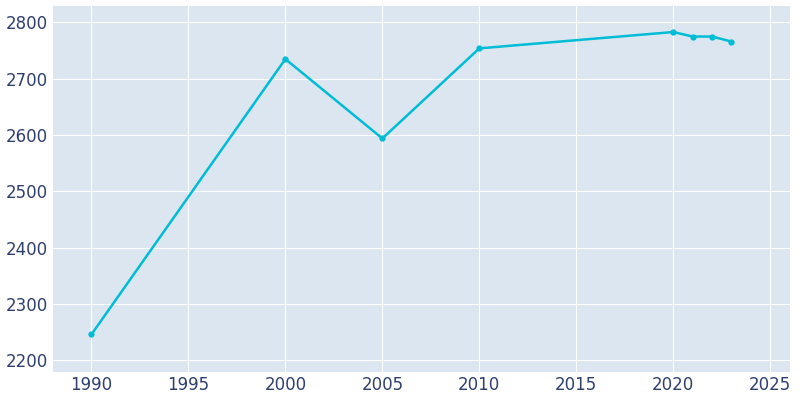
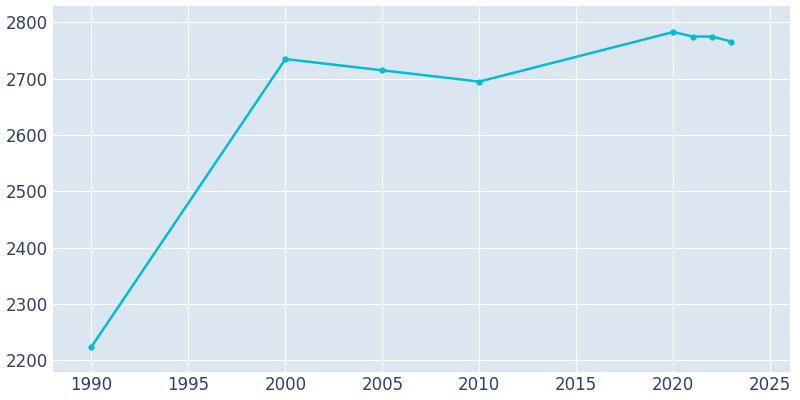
1990: 2246 -> 2224
2005: 2594 -> 2715
2010: 2754 -> 2695
